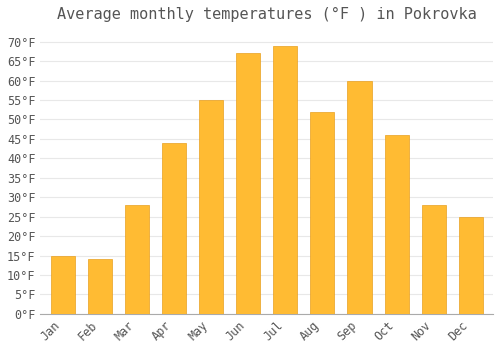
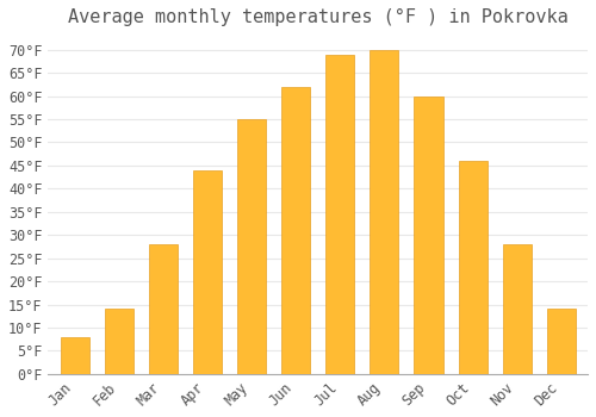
Jan: 15°F -> 8°F
Jun: 67°F -> 62°F
Aug: 52°F -> 70°F
Dec: 25°F -> 14°F
